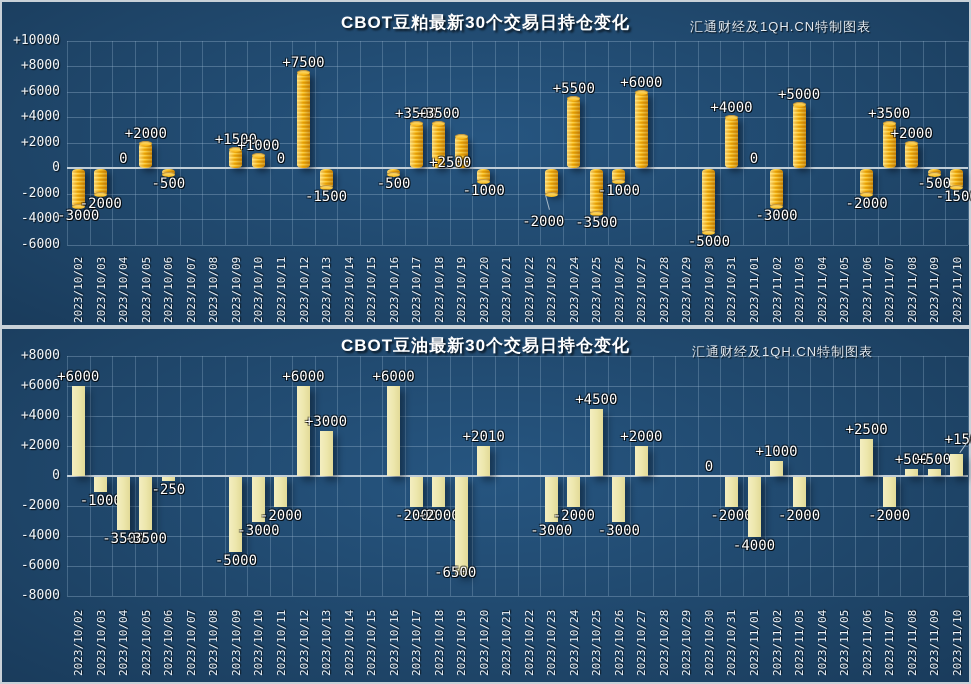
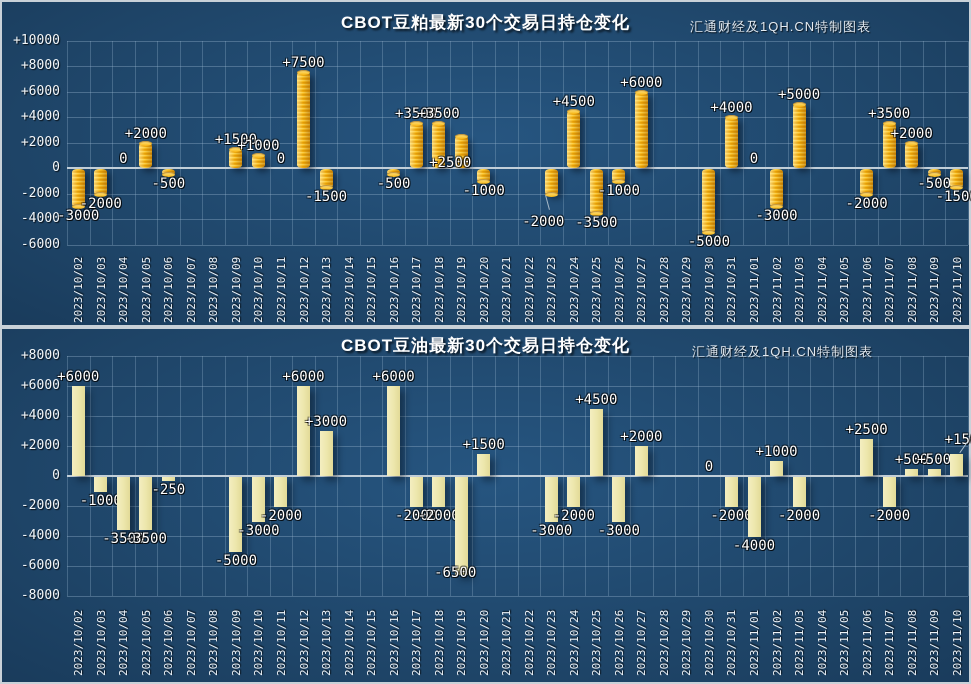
CBOT豆粕最新30个交易日持仓变化/2023/10/24: +5500 -> +4500
CBOT豆油最新30个交易日持仓变化/2023/10/20: +2010 -> +1500
